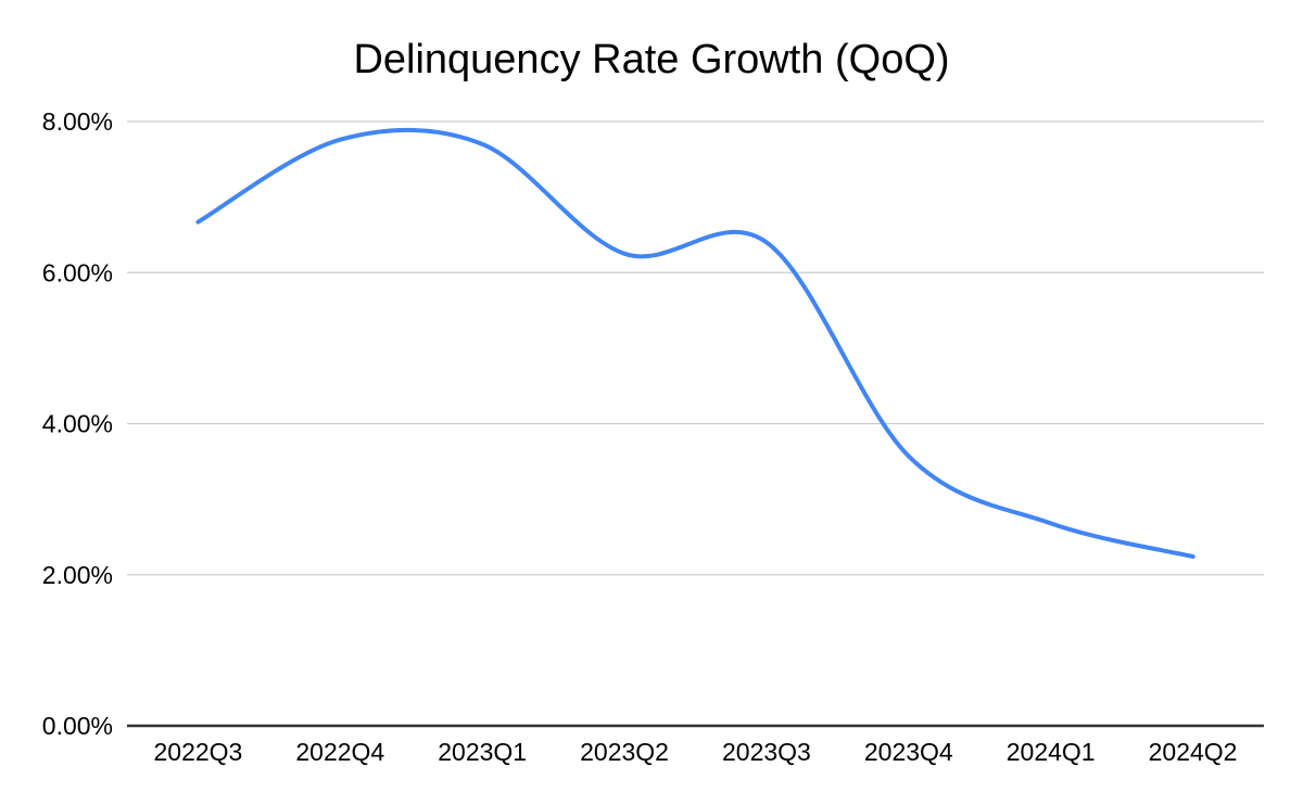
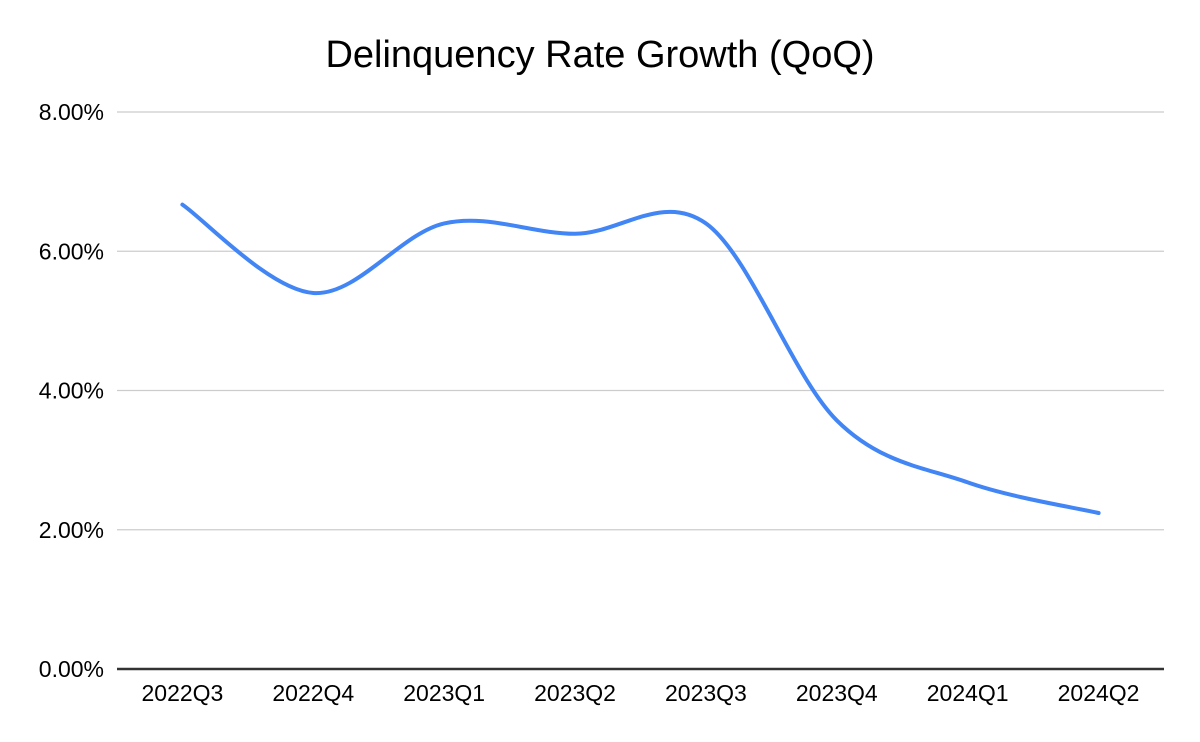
2022Q4: 7.8% -> 5.4%
2023Q1: 7.7% -> 6.4%
